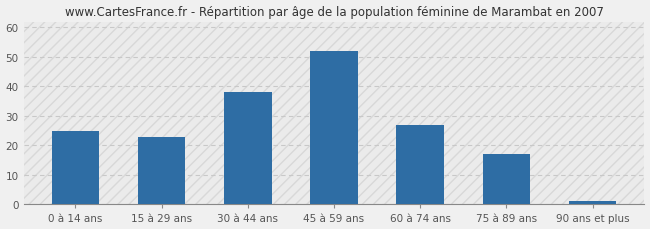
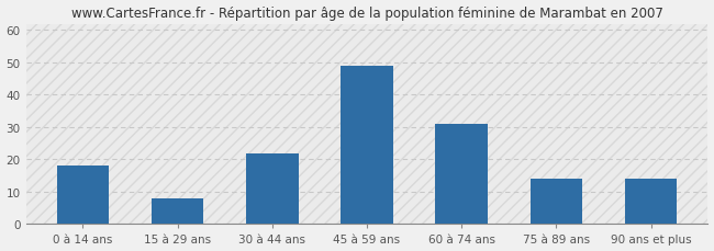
0 à 14 ans: 25 -> 18
15 à 29 ans: 23 -> 8
30 à 44 ans: 38 -> 22
45 à 59 ans: 52 -> 49
60 à 74 ans: 27 -> 31
75 à 89 ans: 17 -> 14
90 ans et plus: 1 -> 14
